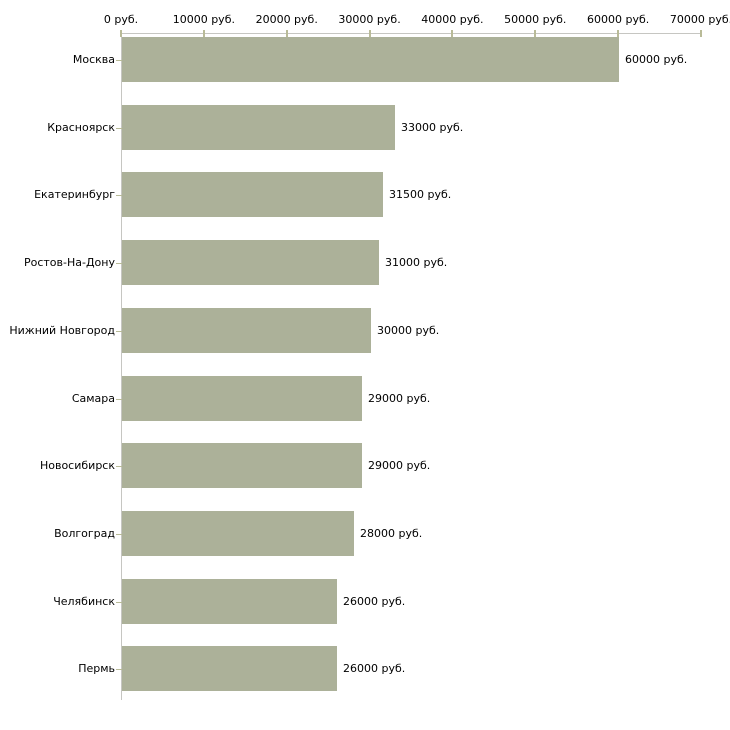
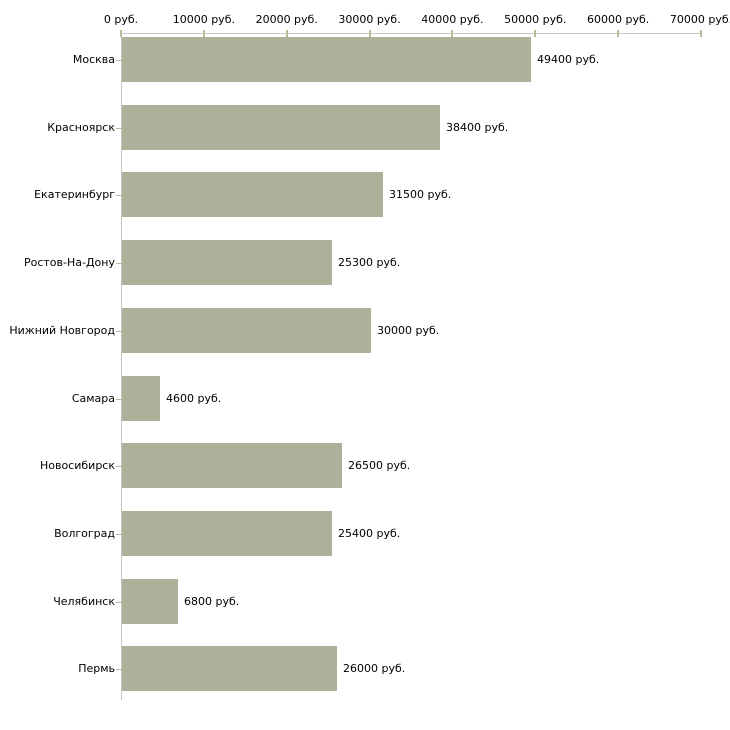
Москва: 60000 -> 49400
Красноярск: 33000 -> 38400
Ростов-На-Дону: 31000 -> 25300
Самара: 29000 -> 4600
Новосибирск: 29000 -> 26500
Волгоград: 28000 -> 25400
Челябинск: 26000 -> 6800
